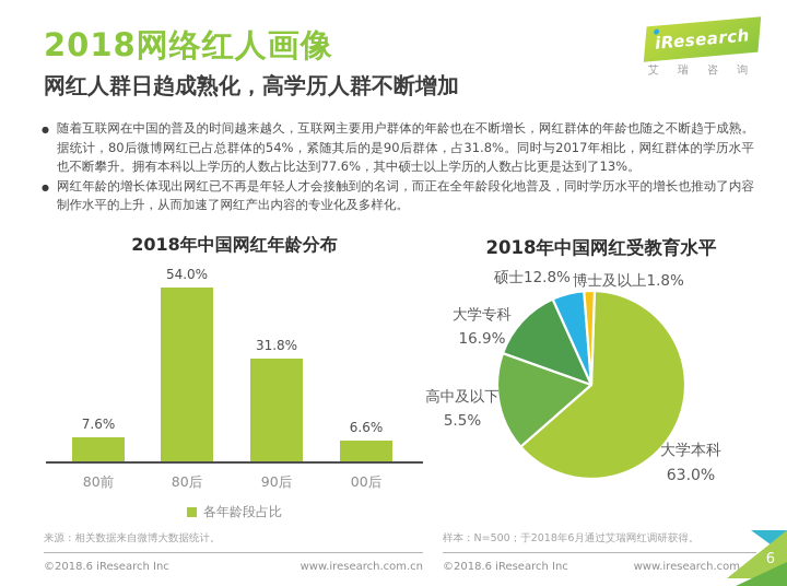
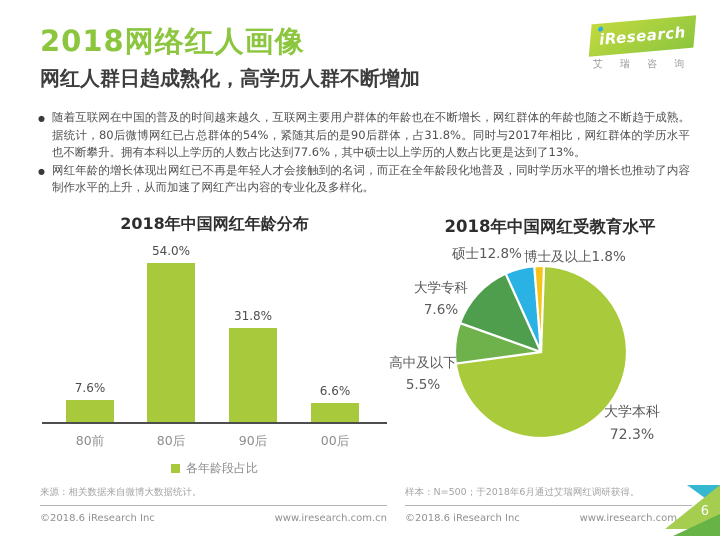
2018年中国网红受教育水平/大学本科: 63.0% -> 72.3%
2018年中国网红受教育水平/大学专科: 16.9% -> 7.6%
